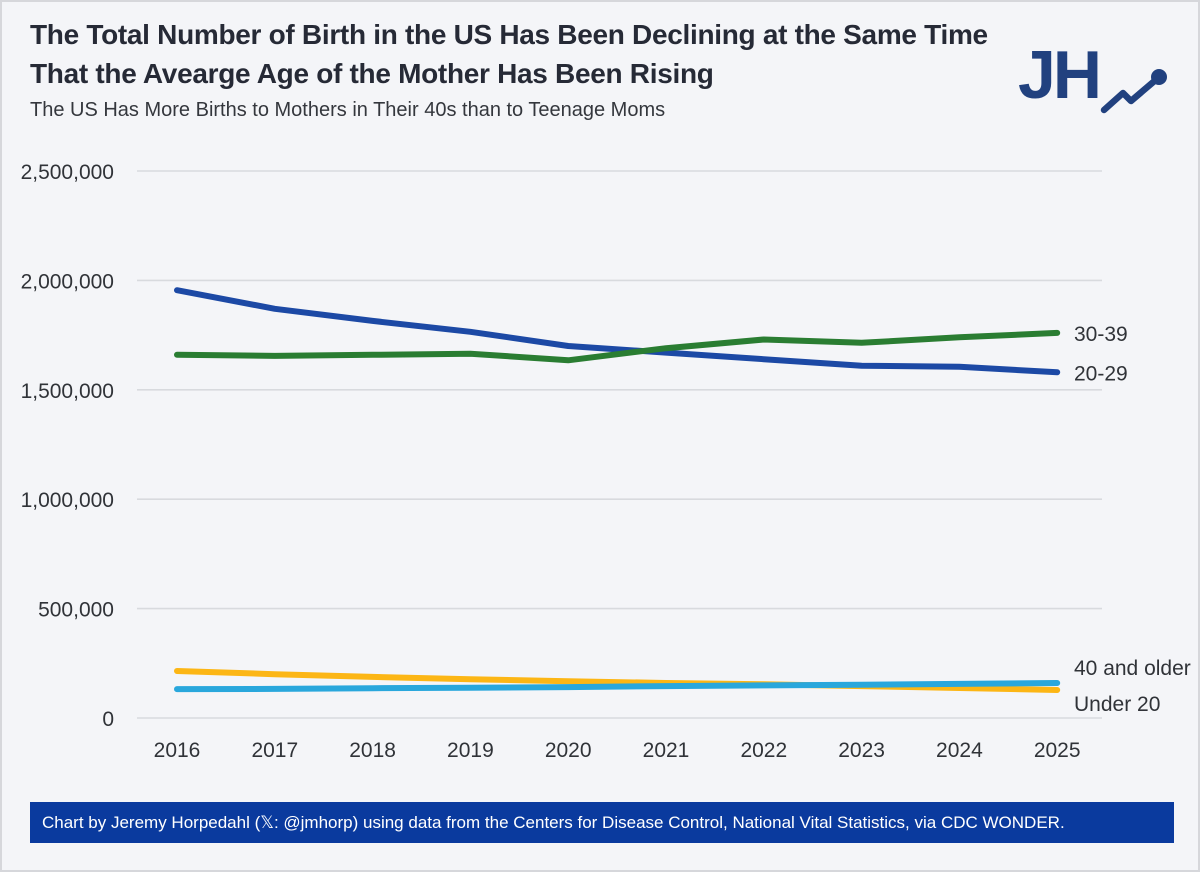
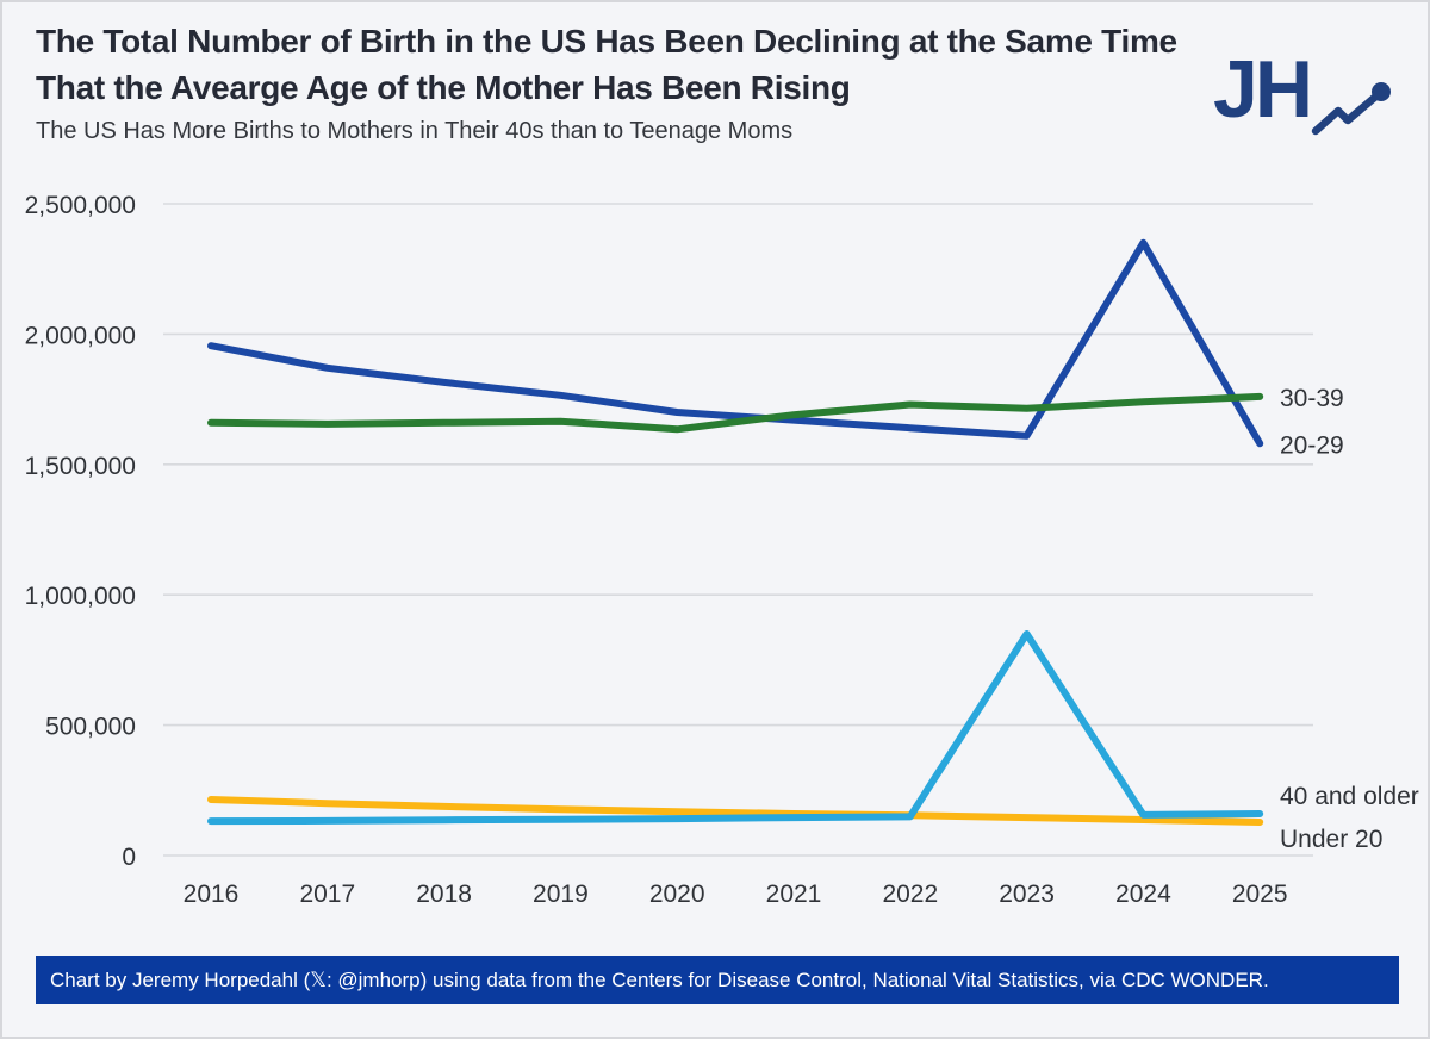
40 and older/2023: 150000 -> 850000
20-29/2024: 1600000 -> 2350000
